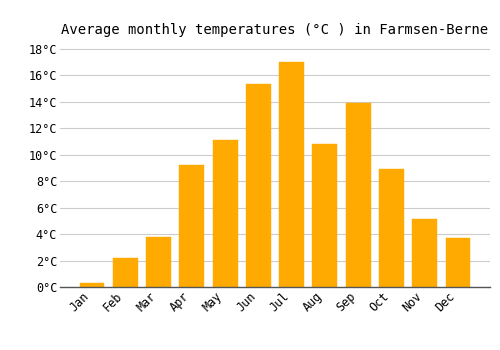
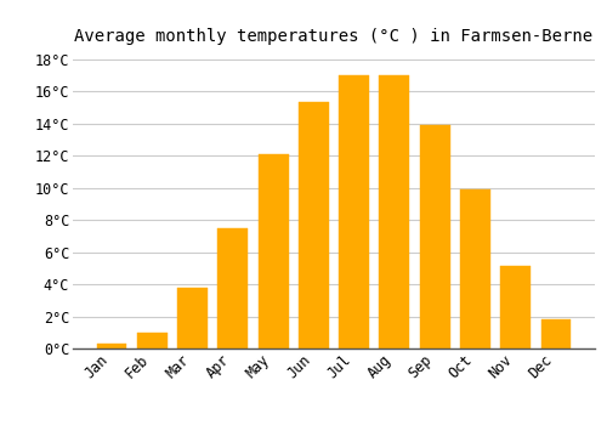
Feb: 2.2°C -> 1.0°C
Apr: 9.2°C -> 7.5°C
May: 11.1°C -> 12.1°C
Aug: 10.8°C -> 17.0°C
Oct: 8.9°C -> 9.9°C
Dec: 3.7°C -> 1.8°C
